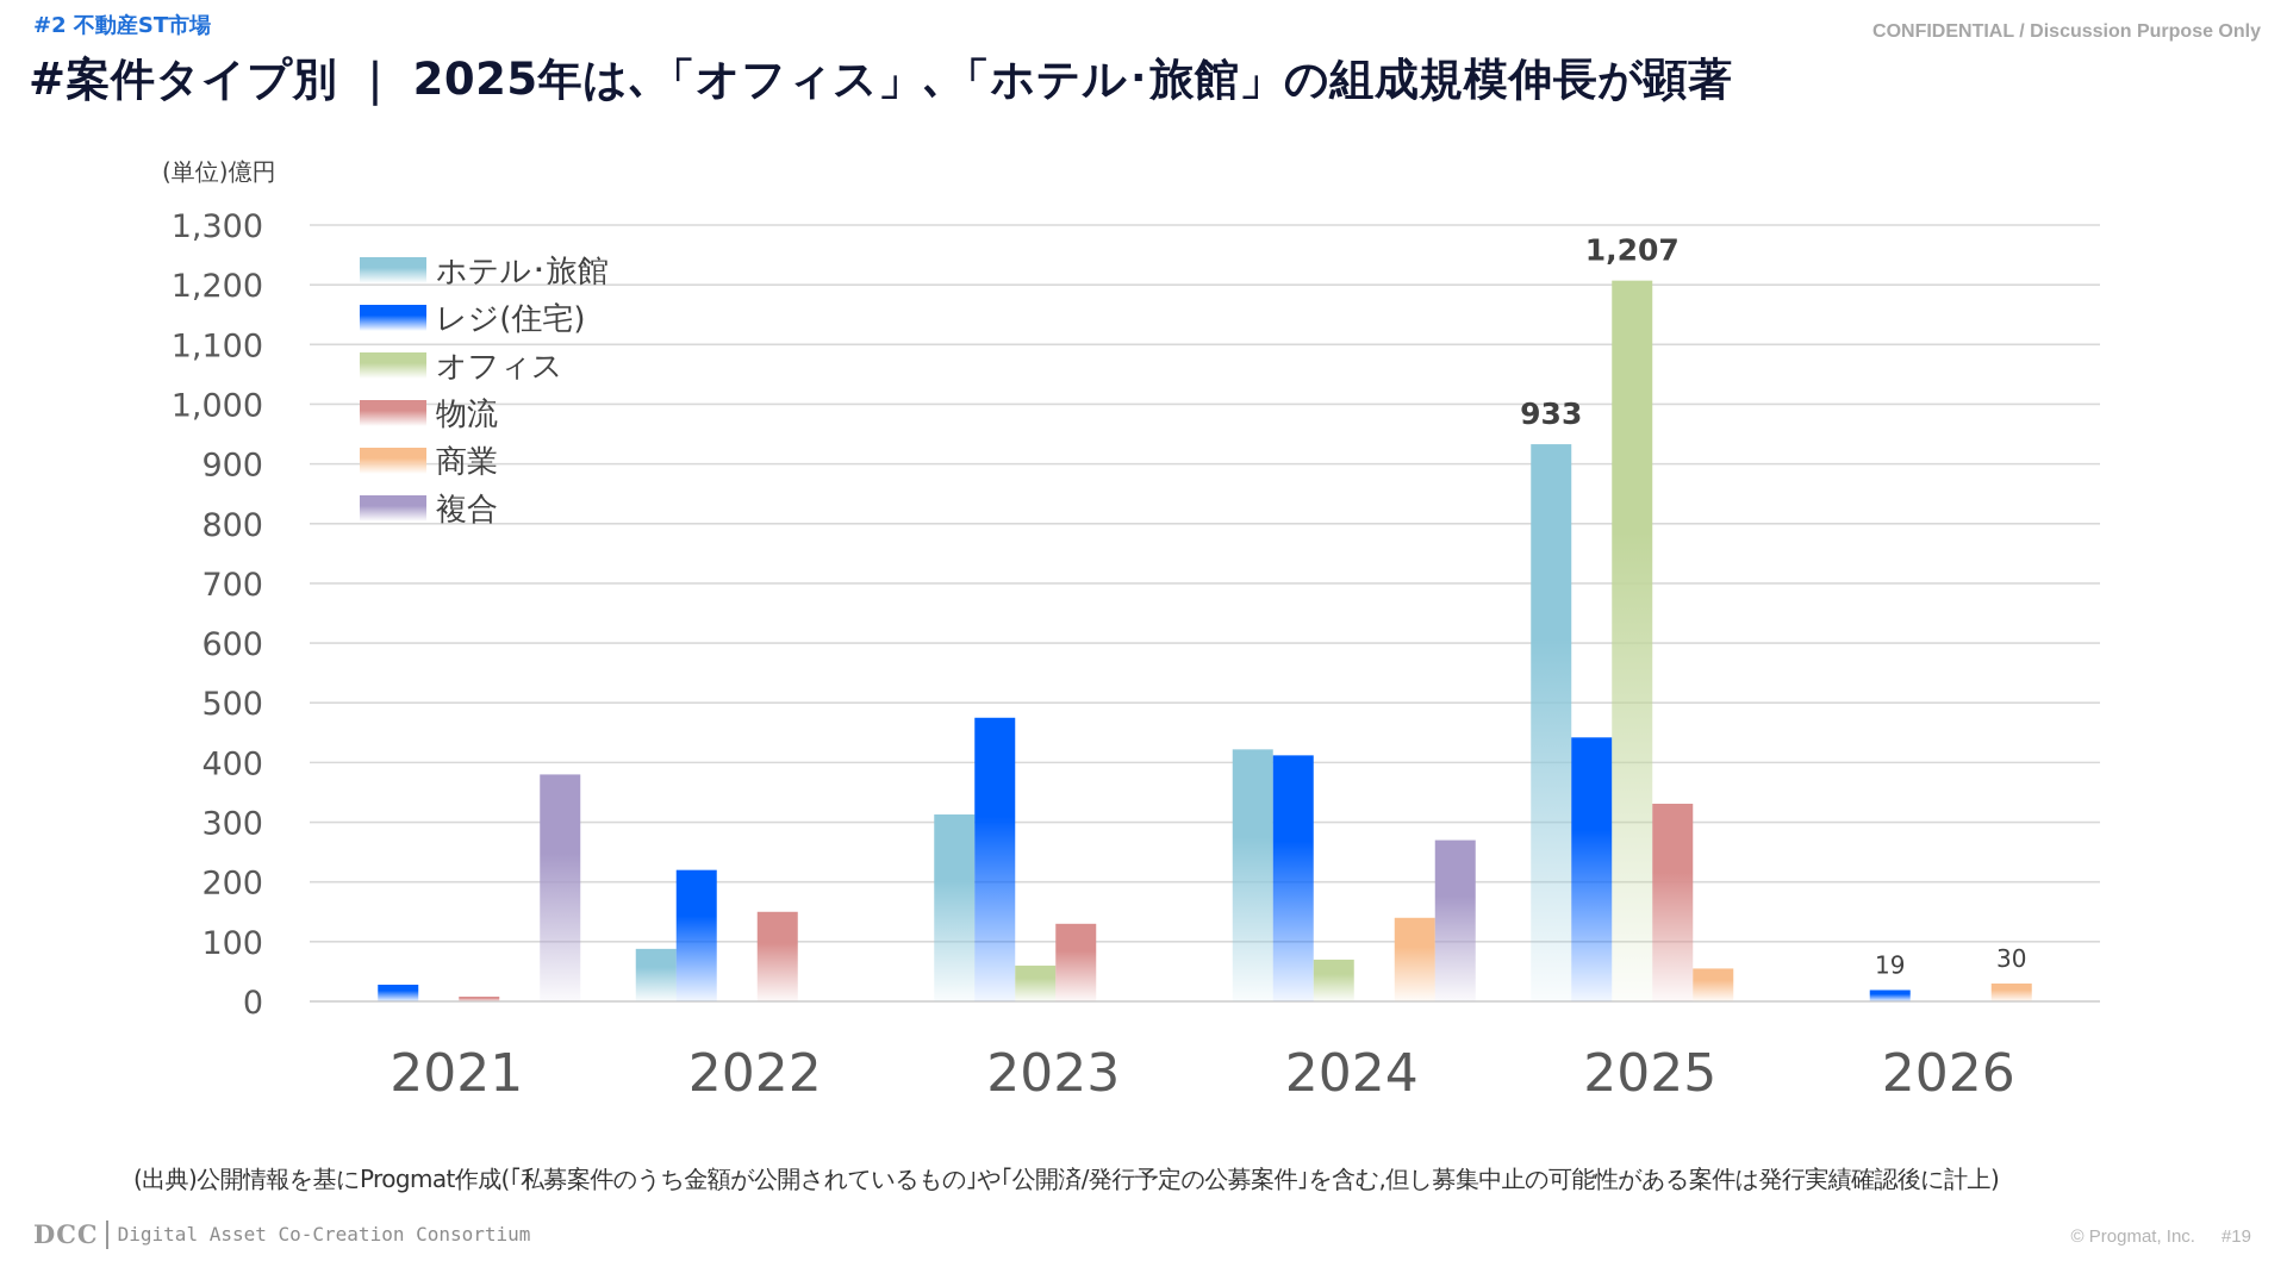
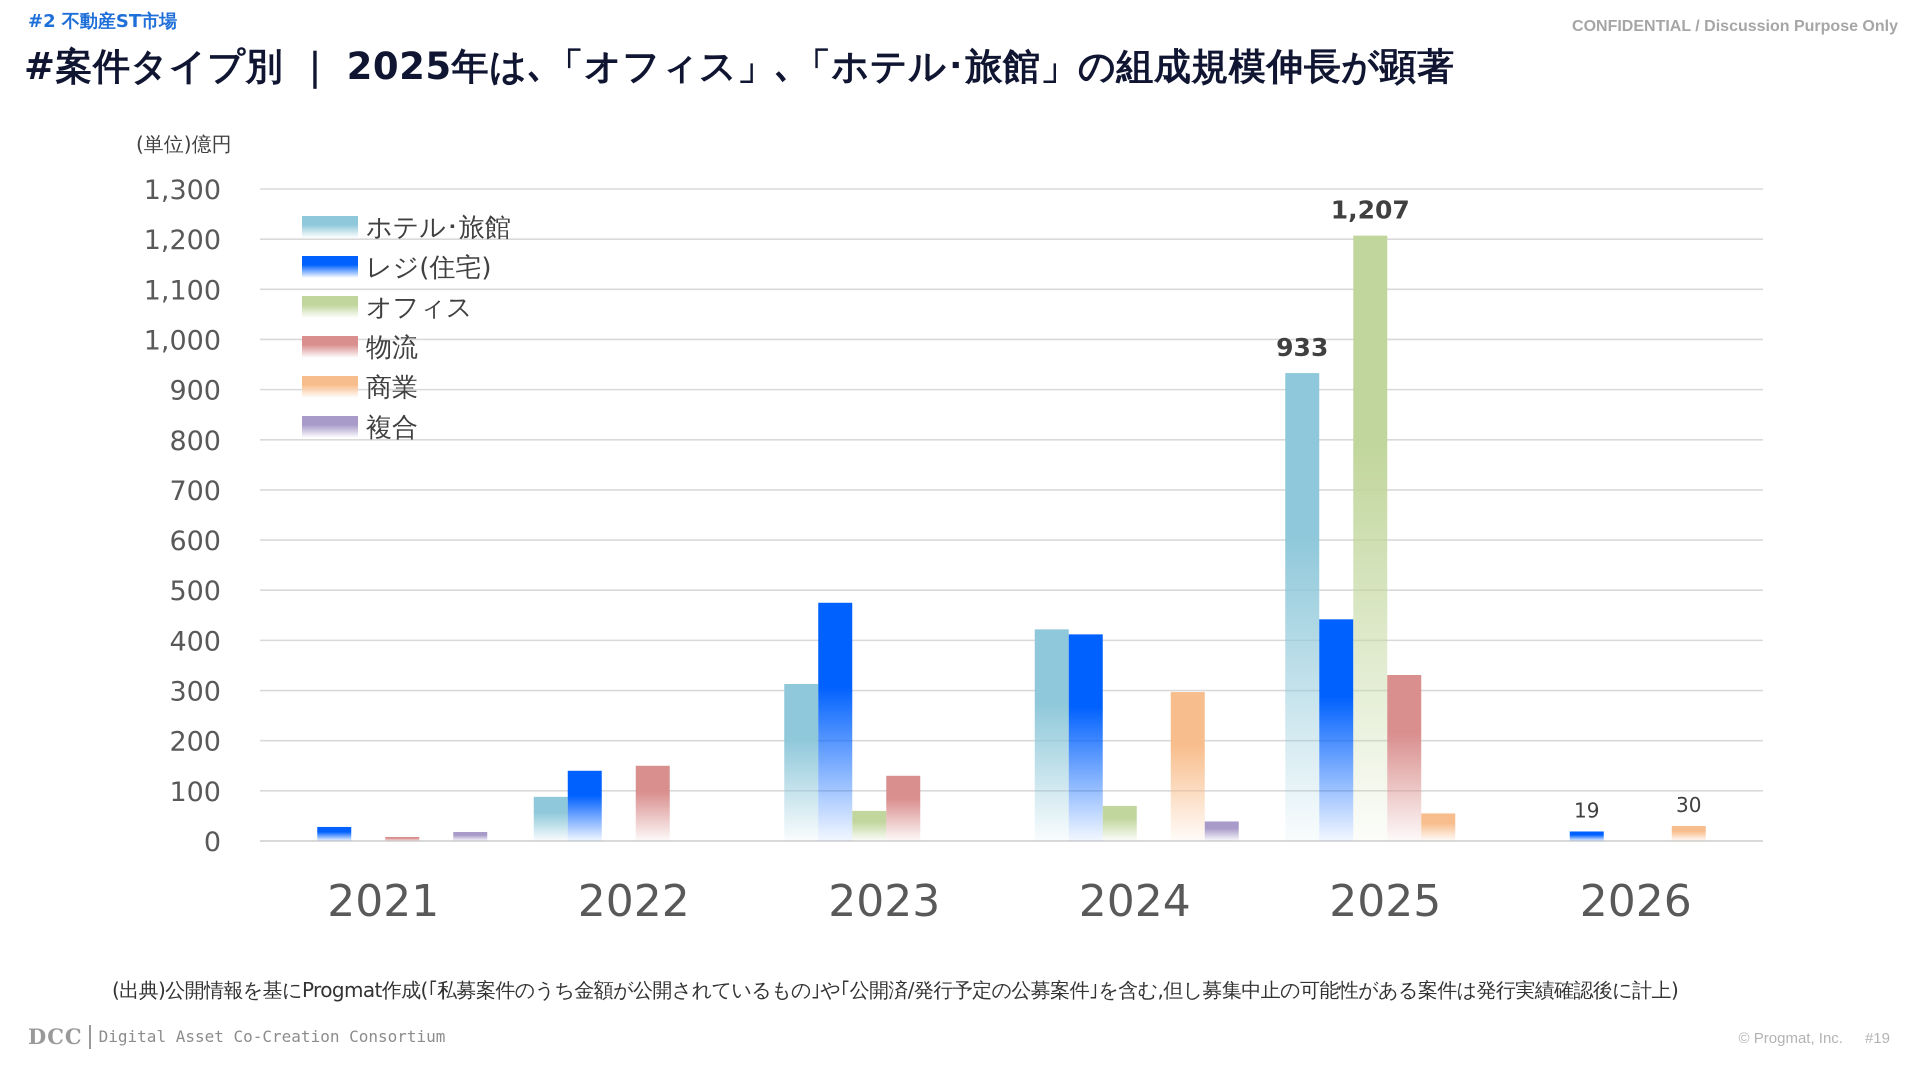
複合/2021: 380 -> 20
レジ(住宅)/2022: 220 -> 140
商業/2024: 140 -> 300
複合/2024: 270 -> 40
